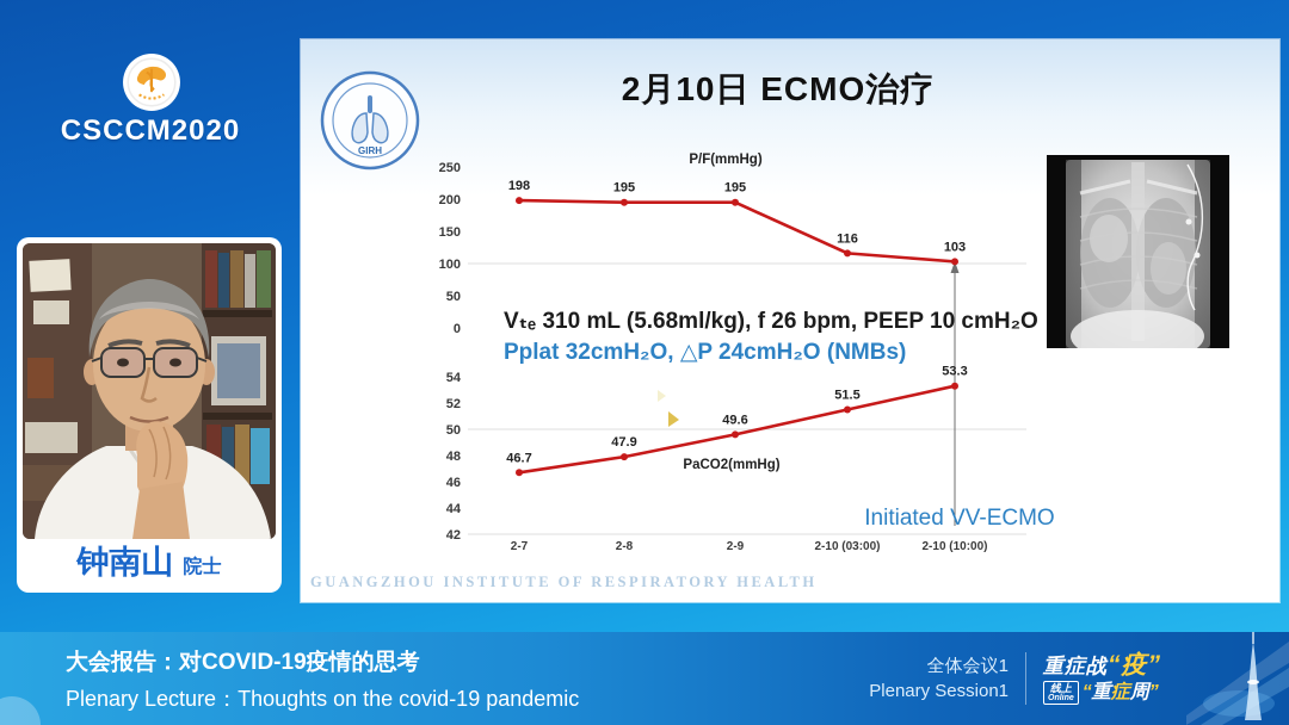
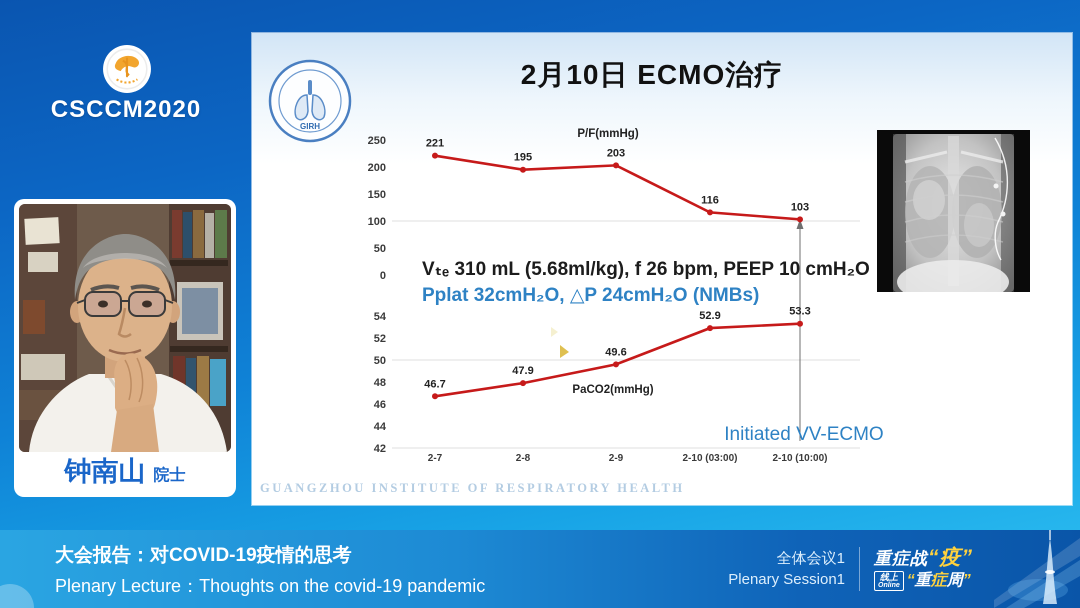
P/F(mmHg)/2-7: 198 -> 221
P/F(mmHg)/2-9: 195 -> 203
PaCO2(mmHg)/2-10 (03:00): 51.5 -> 52.9
